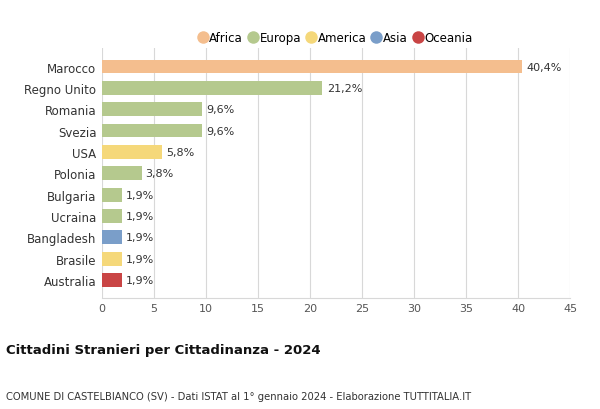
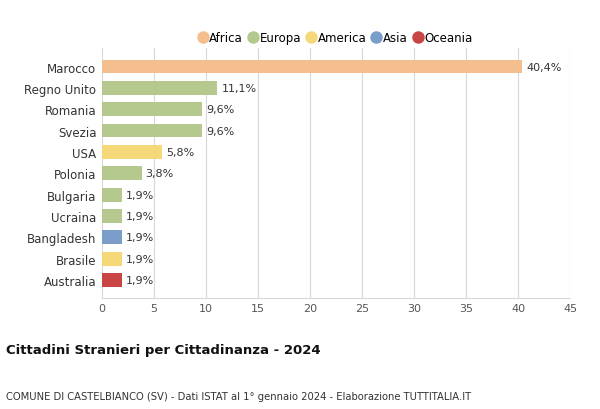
Regno Unito: 21,2% -> 11,1%
